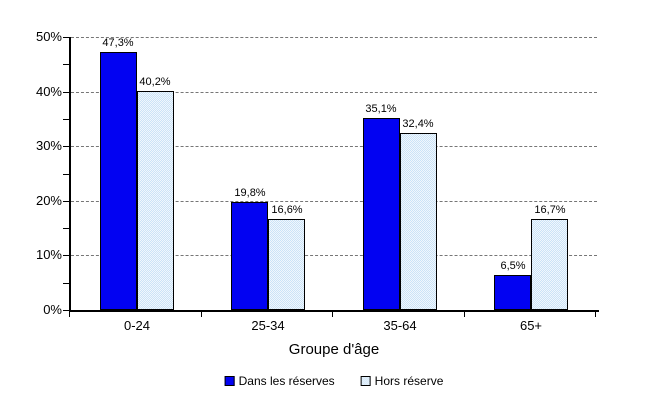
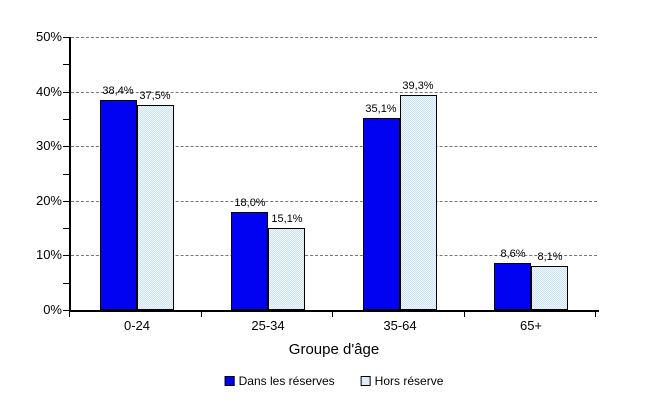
Dans les réserves/0-24: 47,3% -> 38,4%
Hors réserve/0-24: 40,2% -> 37,5%
Dans les réserves/25-34: 19,8% -> 18,0%
Hors réserve/25-34: 16,6% -> 15,1%
Hors réserve/35-64: 32,4% -> 39,3%
Dans les réserves/65+: 6,5% -> 8,6%
Hors réserve/65+: 16,7% -> 8,1%
